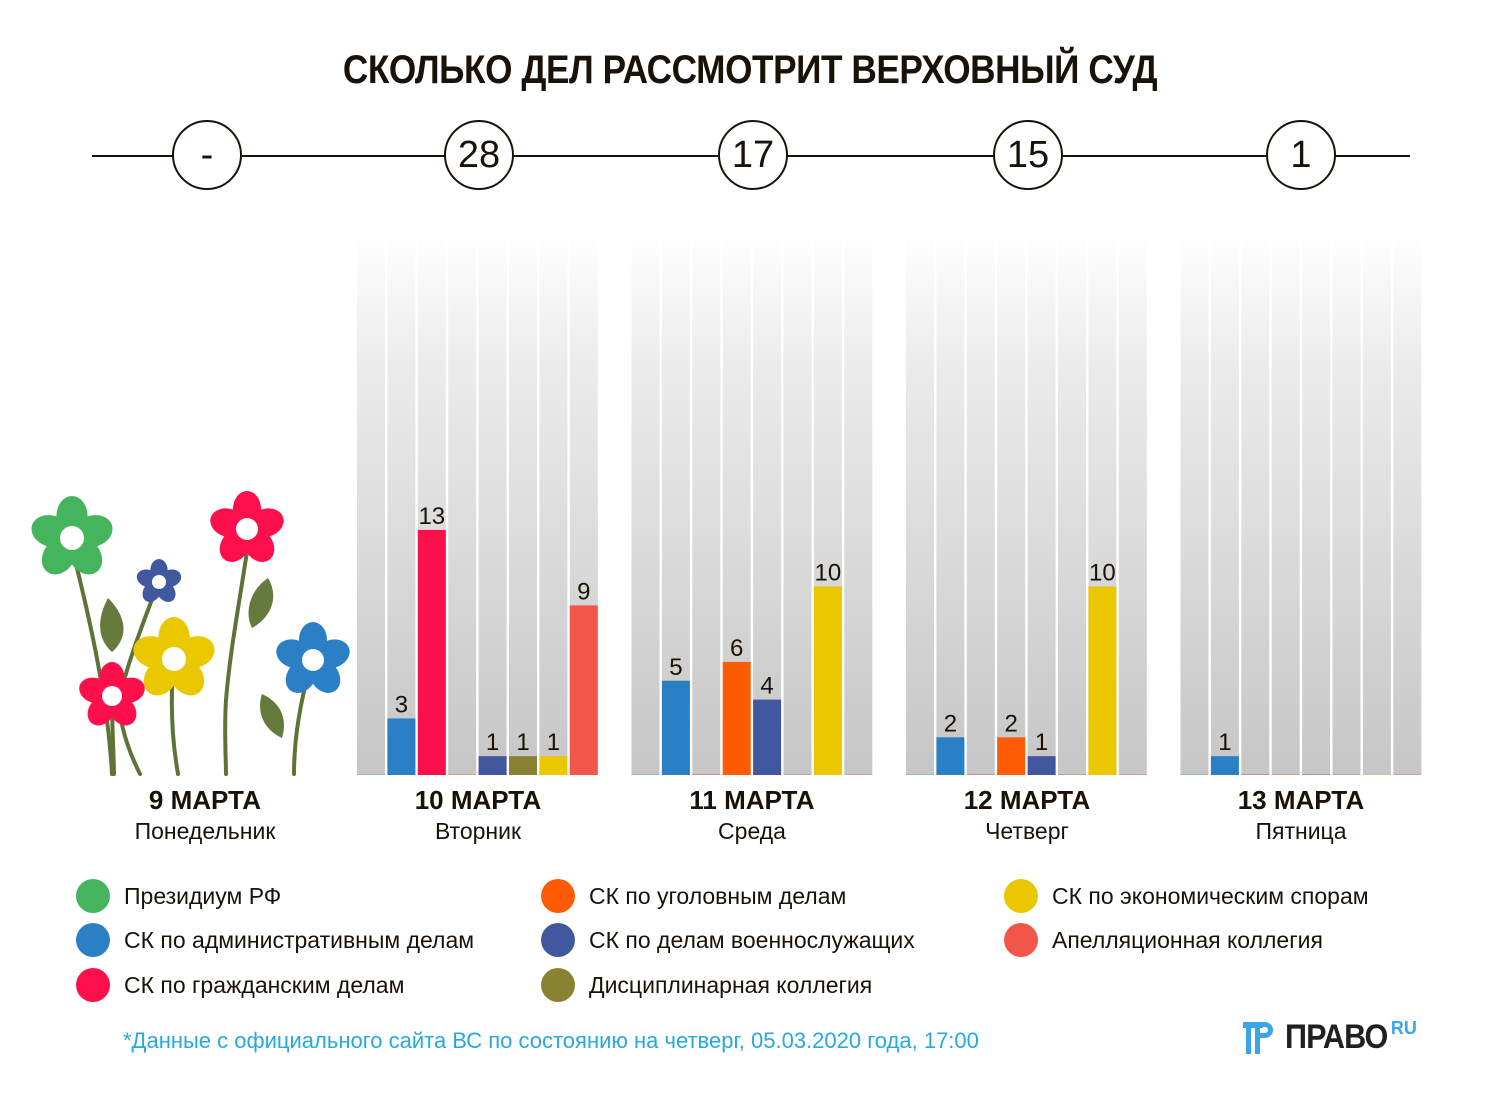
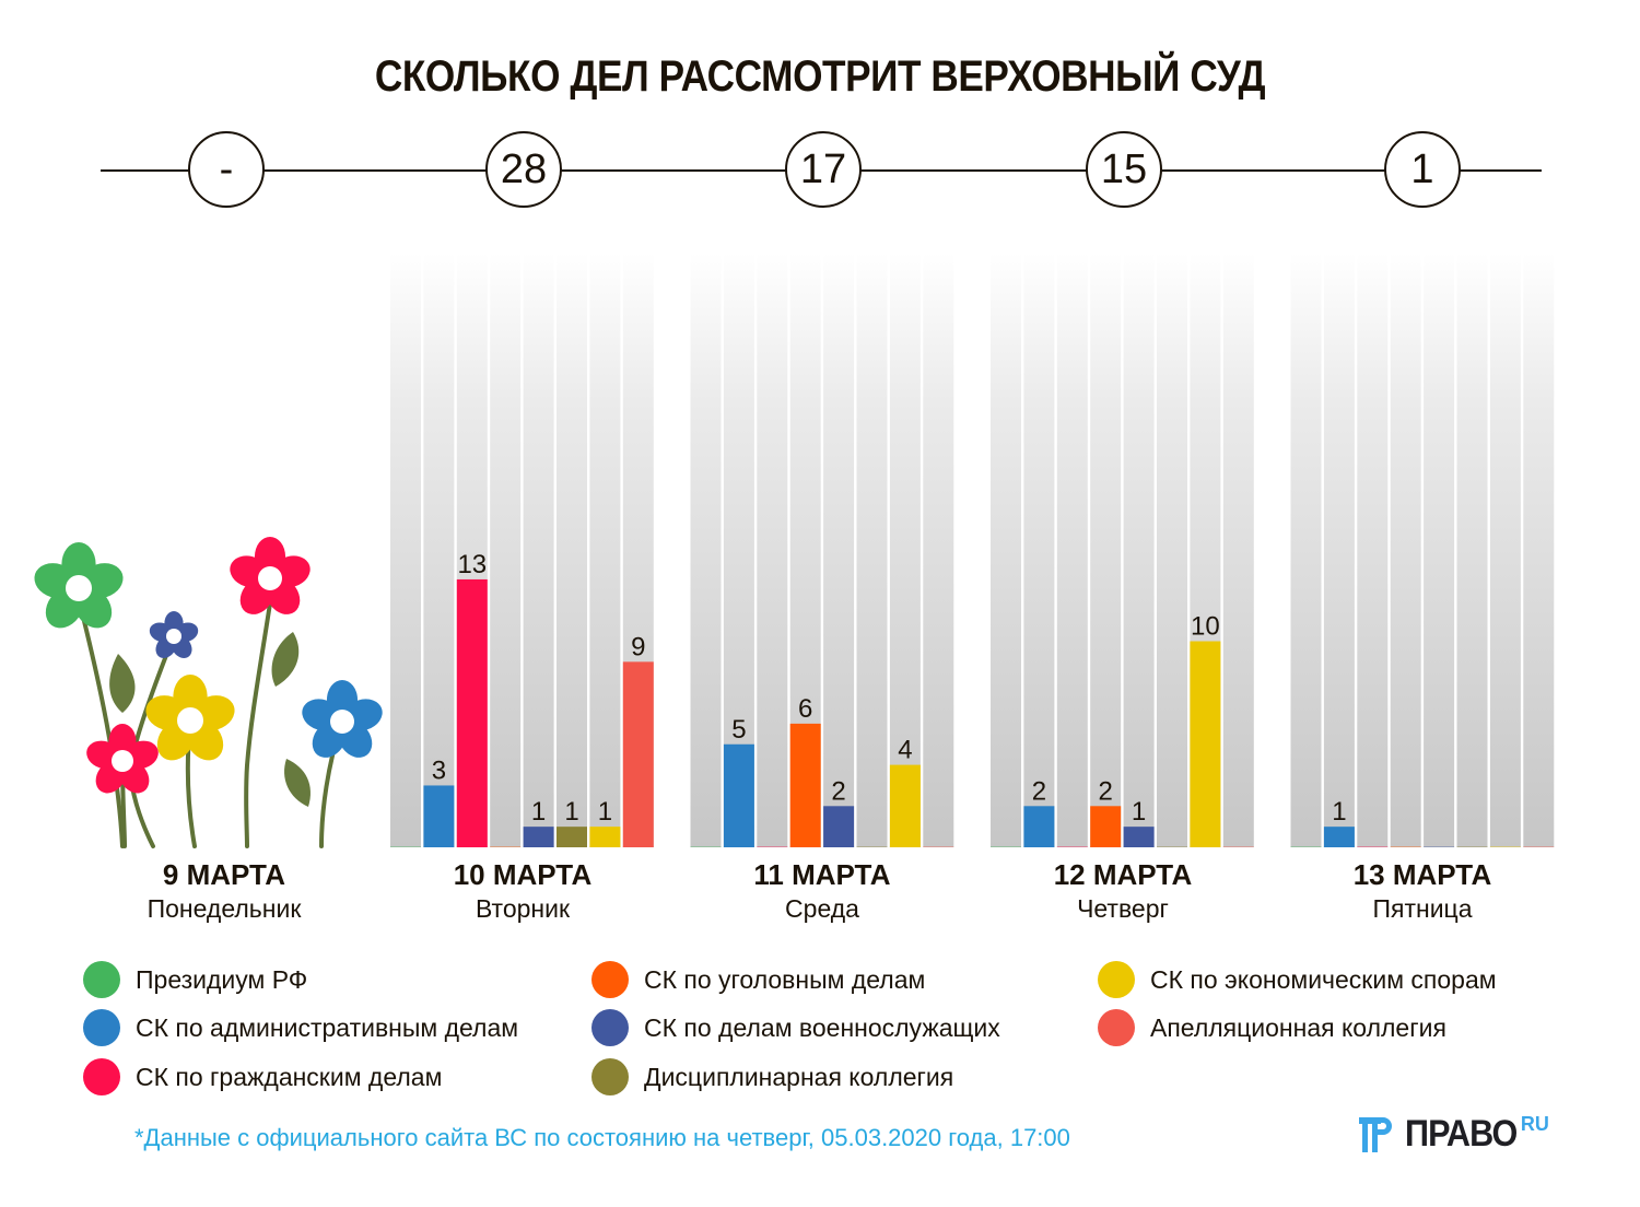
СК по делам военнослужащих/11 МАРТА: 4 -> 2
СК по экономическим спорам/11 МАРТА: 10 -> 4
